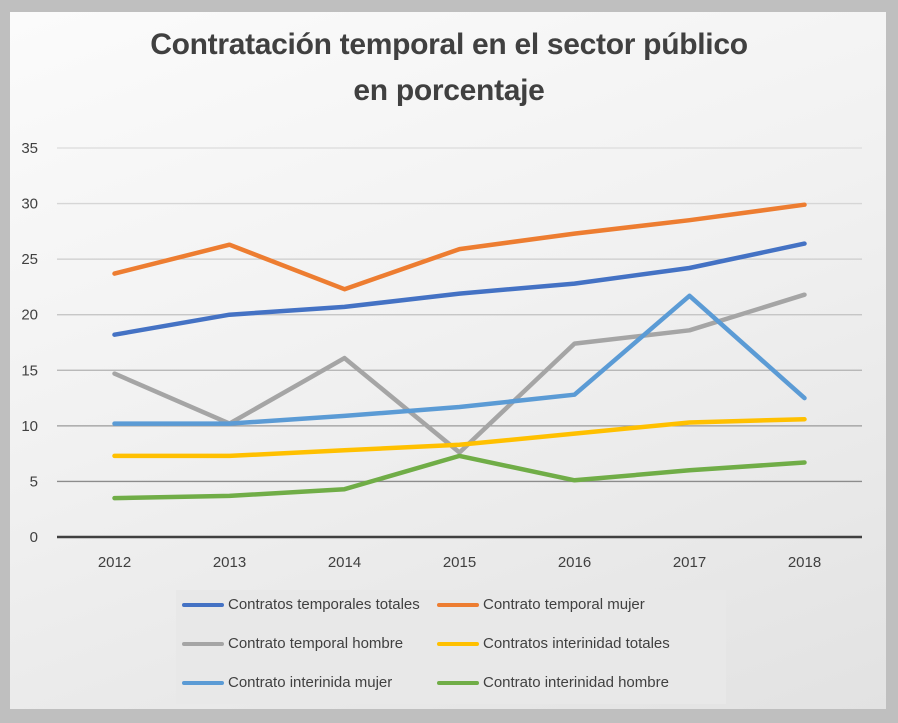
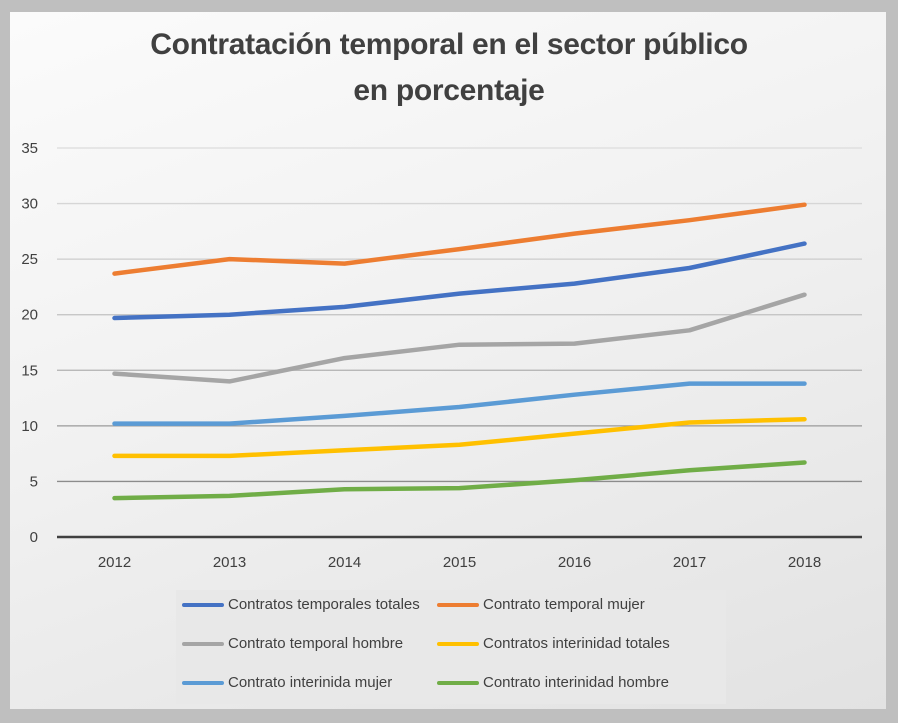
Contratos temporales totales/2012: 18.2 -> 19.7
Contrato temporal mujer/2013: 26.3 -> 25.0
Contrato temporal hombre/2013: 10.2 -> 14.0
Contrato temporal mujer/2014: 22.3 -> 24.6
Contrato temporal hombre/2015: 7.6 -> 17.3
Contrato interinidad hombre/2015: 7.3 -> 4.4
Contrato interinida mujer/2017: 21.7 -> 13.8
Contrato interinida mujer/2018: 12.5 -> 13.8
